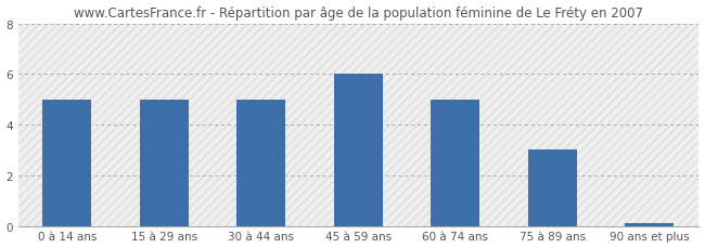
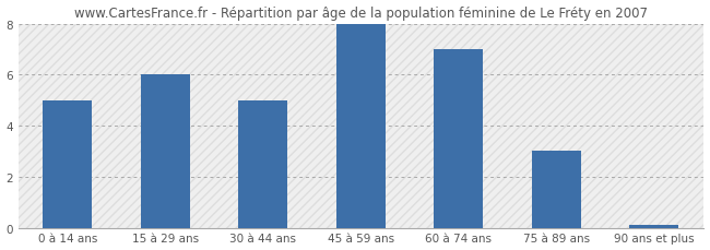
15 à 29 ans: 5.0 -> 6.0
45 à 59 ans: 6.0 -> 8.0
60 à 74 ans: 5.0 -> 7.0
